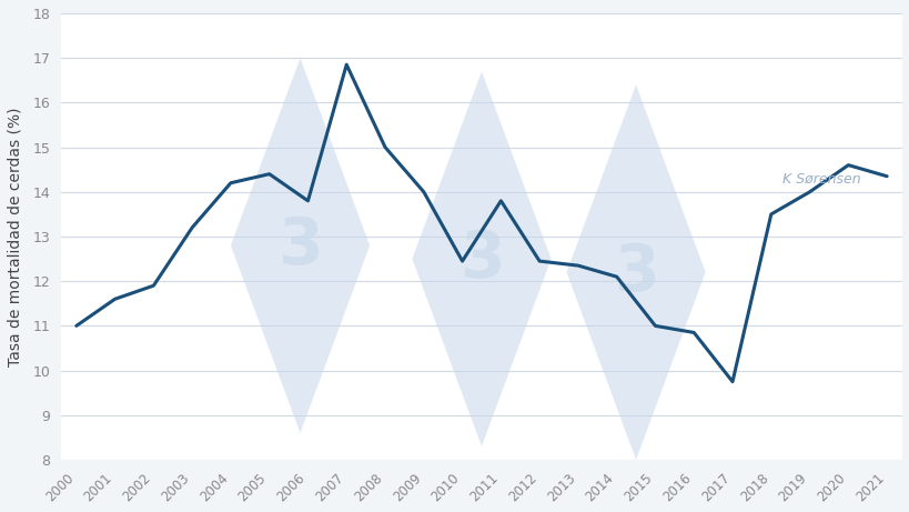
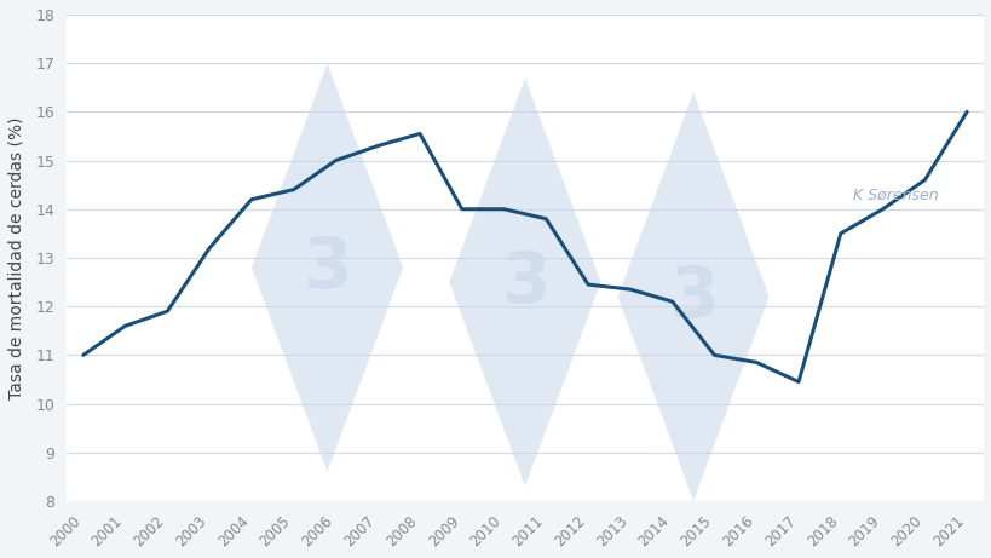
2006: 13.80 -> 15.00
2007: 16.85 -> 15.30
2008: 15.00 -> 15.55
2010: 12.45 -> 14.00
2017: 9.75 -> 10.45
2021: 14.35 -> 16.00
